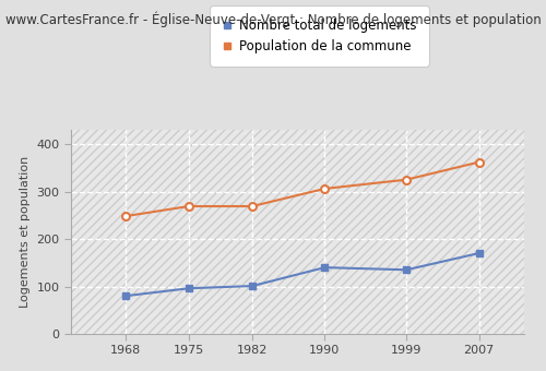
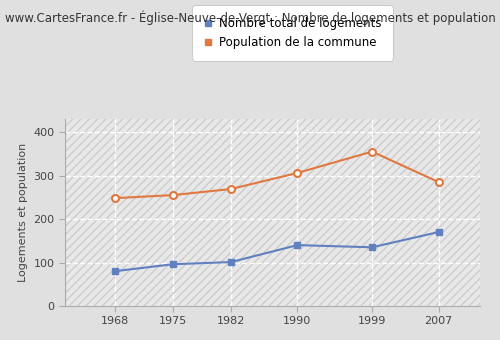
Population de la commune/1975: 269 -> 255
Population de la commune/1999: 325 -> 355
Population de la commune/2007: 362 -> 285
